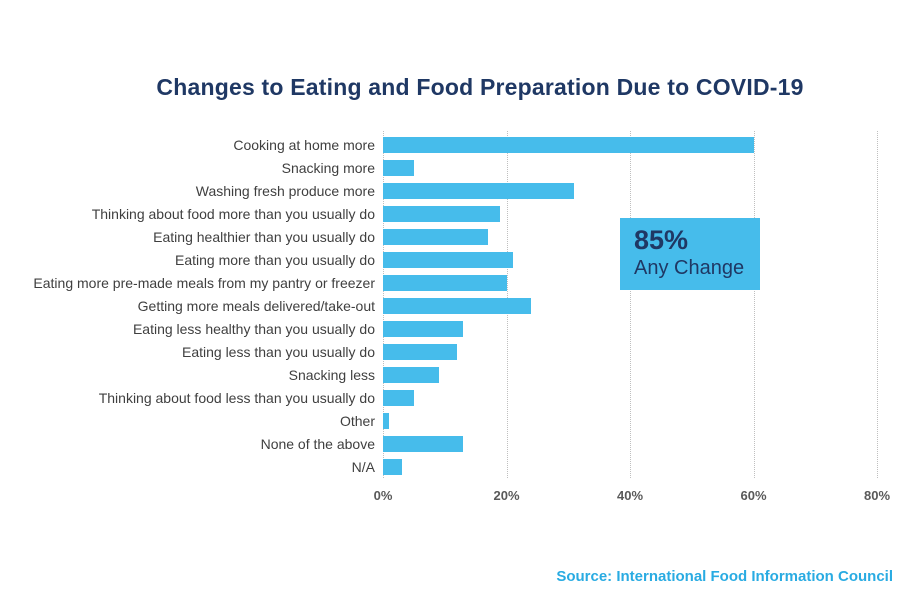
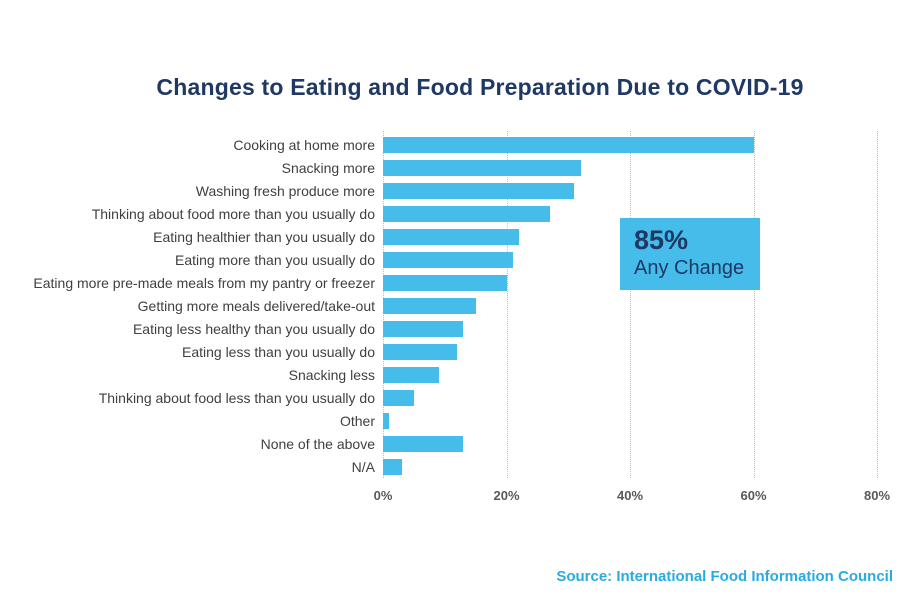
Snacking more: 5% -> 32%
Thinking about food more than you usually do: 19% -> 27%
Eating healthier than you usually do: 17% -> 22%
Getting more meals delivered/take-out: 24% -> 15%
